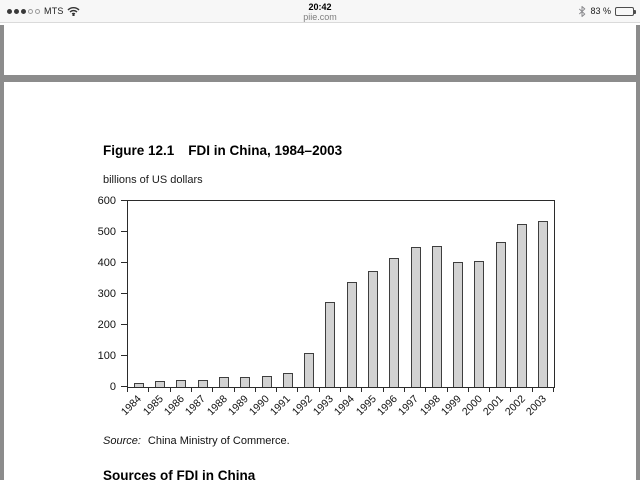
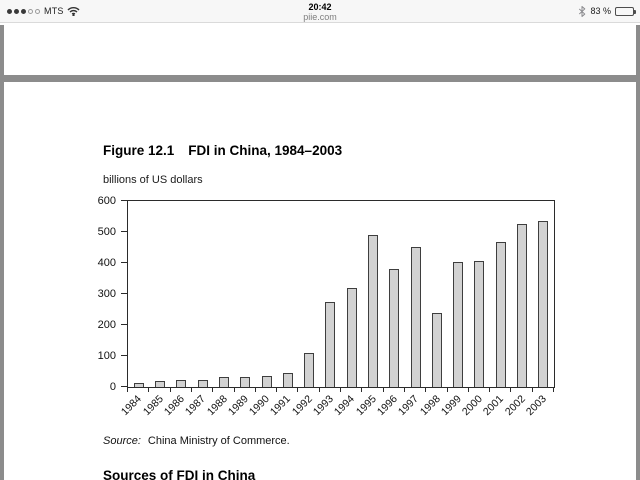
1994: 340 -> 320
1995: 380 -> 490
1996: 420 -> 380
1998: 460 -> 240
